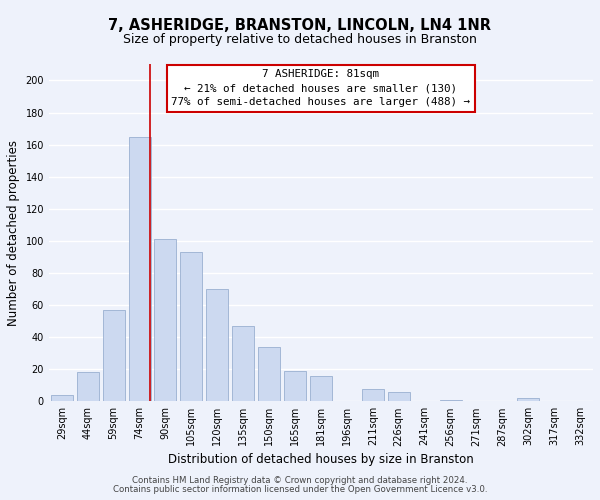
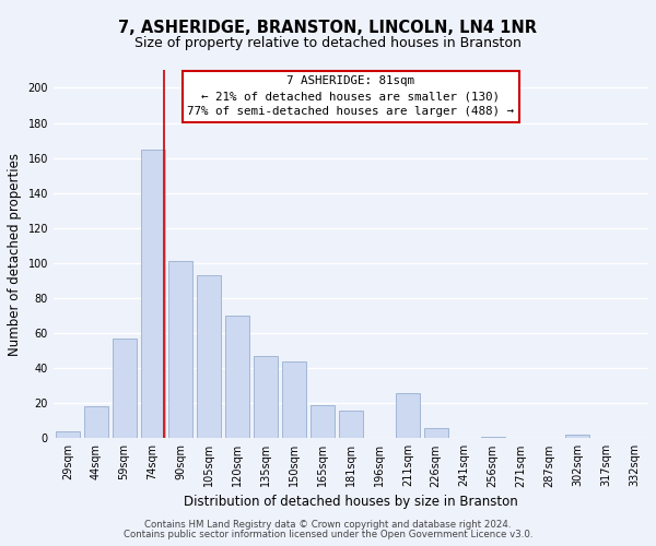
150sqm: 34 -> 44
211sqm: 8 -> 26
